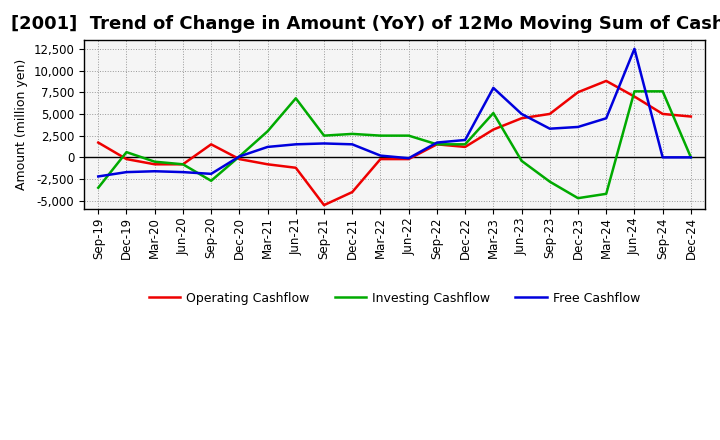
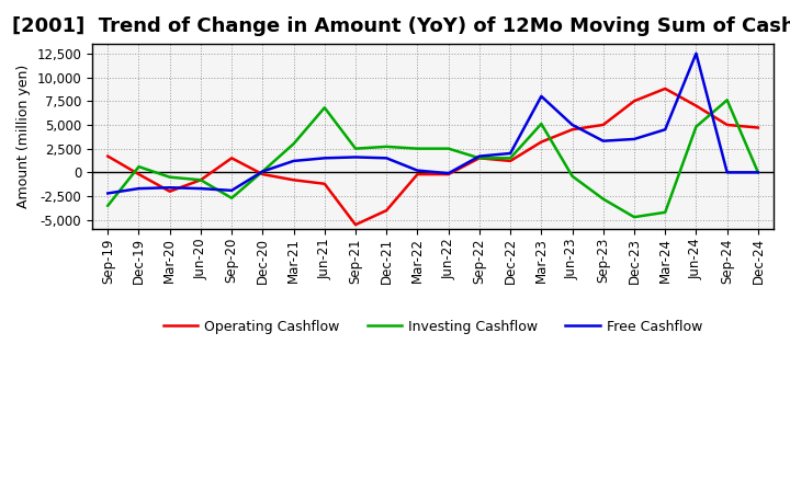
Operating Cashflow/Mar-20: -800 -> -2,000
Investing Cashflow/Jun-24: 7,600 -> 4,800
